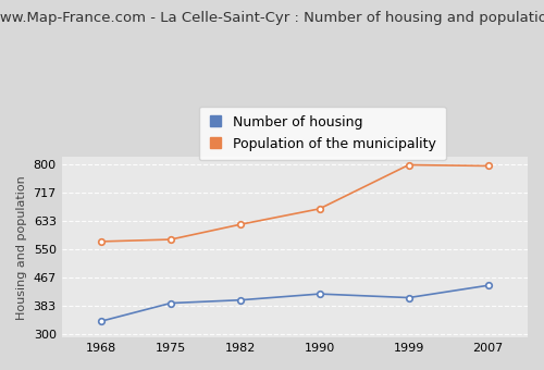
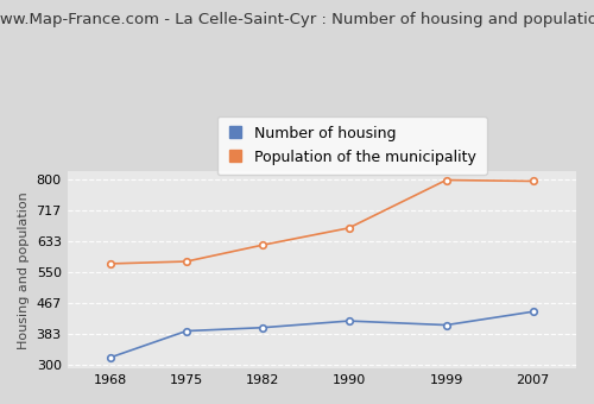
Number of housing/1968: 338 -> 320
